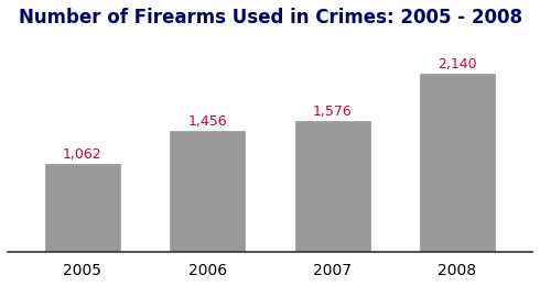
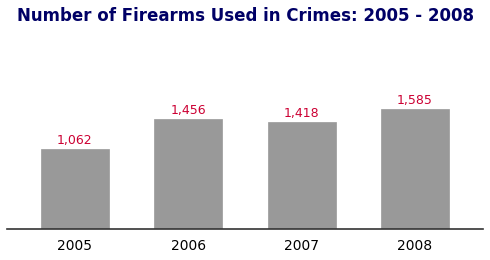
2007: 1,576 -> 1,418
2008: 2,140 -> 1,585
